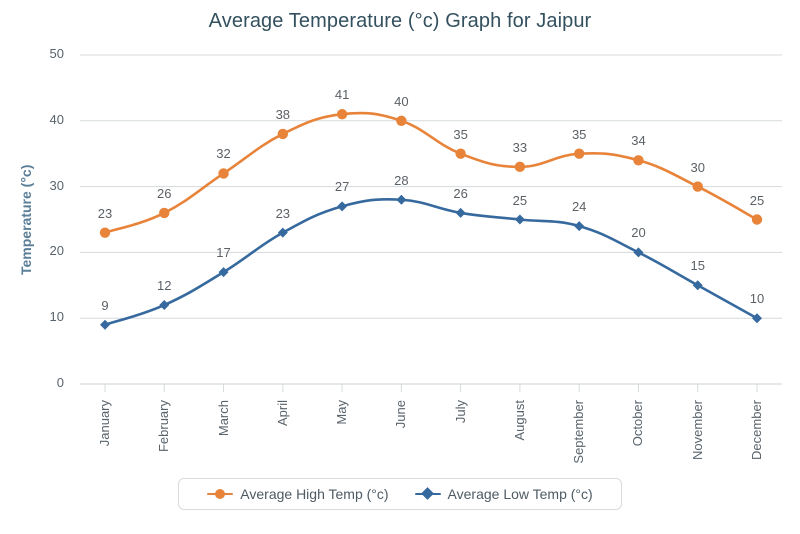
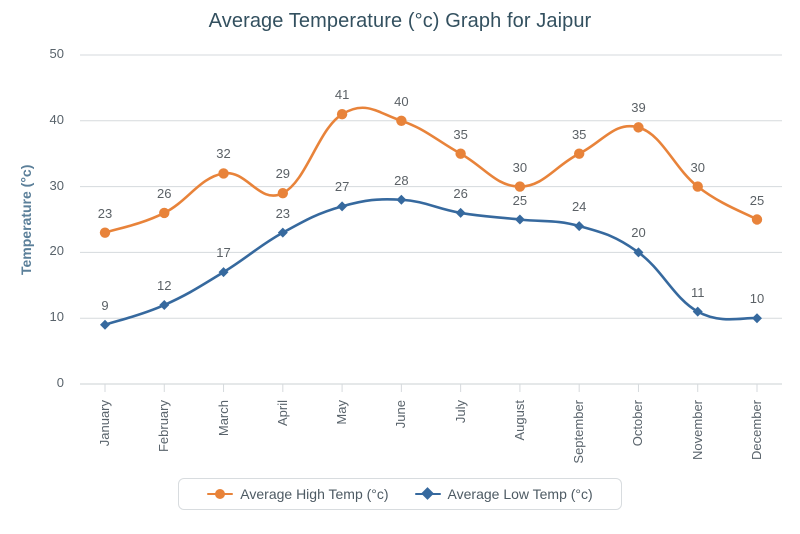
Average High Temp (°c)/April: 38 -> 29
Average High Temp (°c)/August: 33 -> 30
Average High Temp (°c)/October: 34 -> 39
Average Low Temp (°c)/November: 15 -> 11
